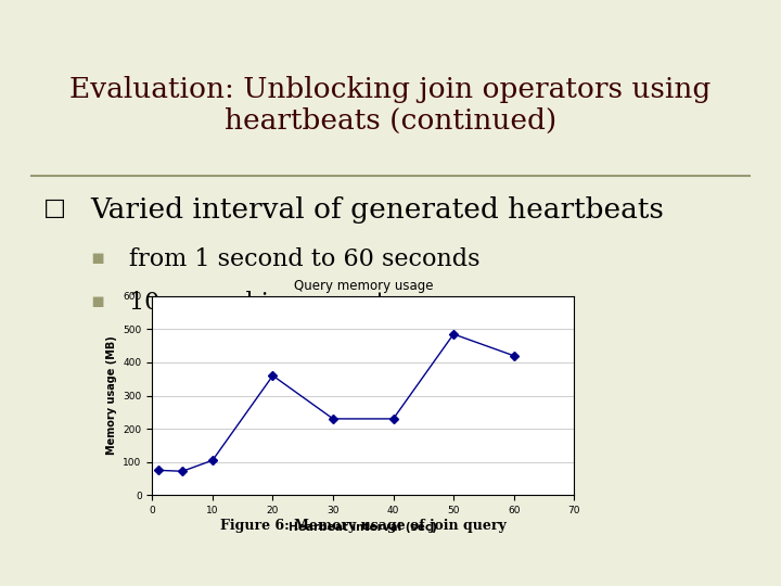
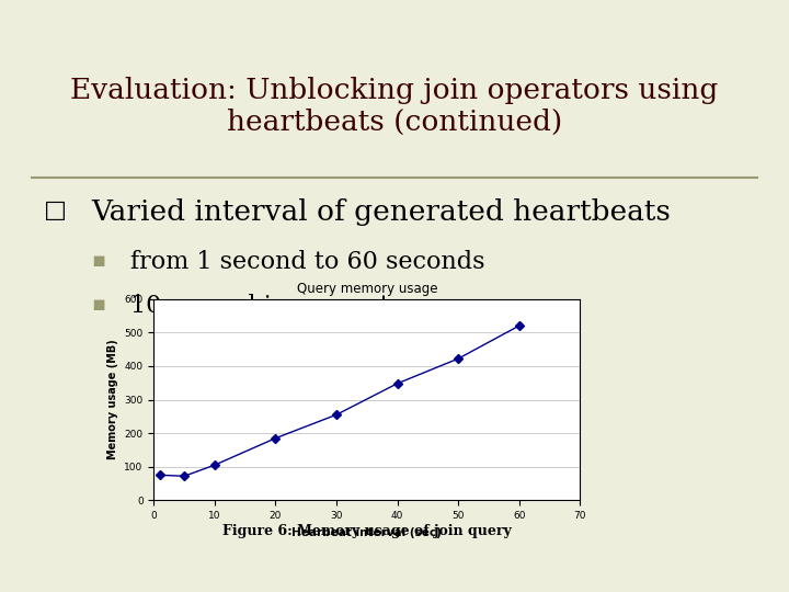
20: 360 -> 185
30: 230 -> 255
40: 230 -> 348
50: 485 -> 422
60: 420 -> 520
